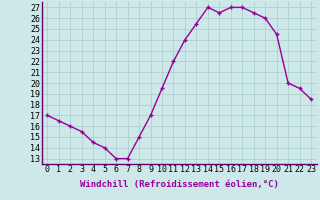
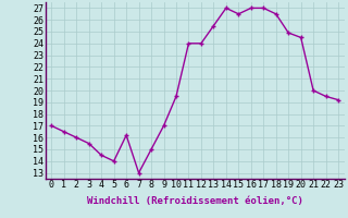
6: 13.0 -> 16.2
11: 22.0 -> 24.0
19: 26.0 -> 24.9
23: 18.5 -> 19.2
